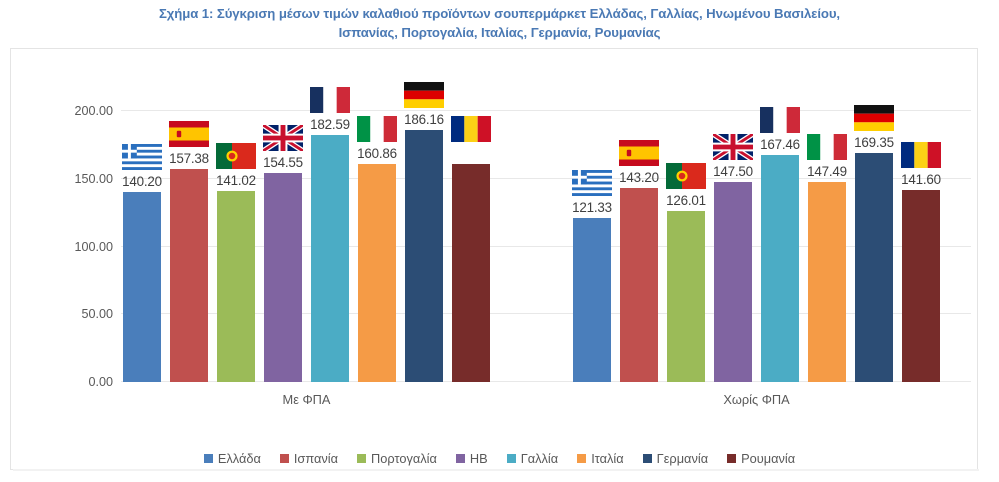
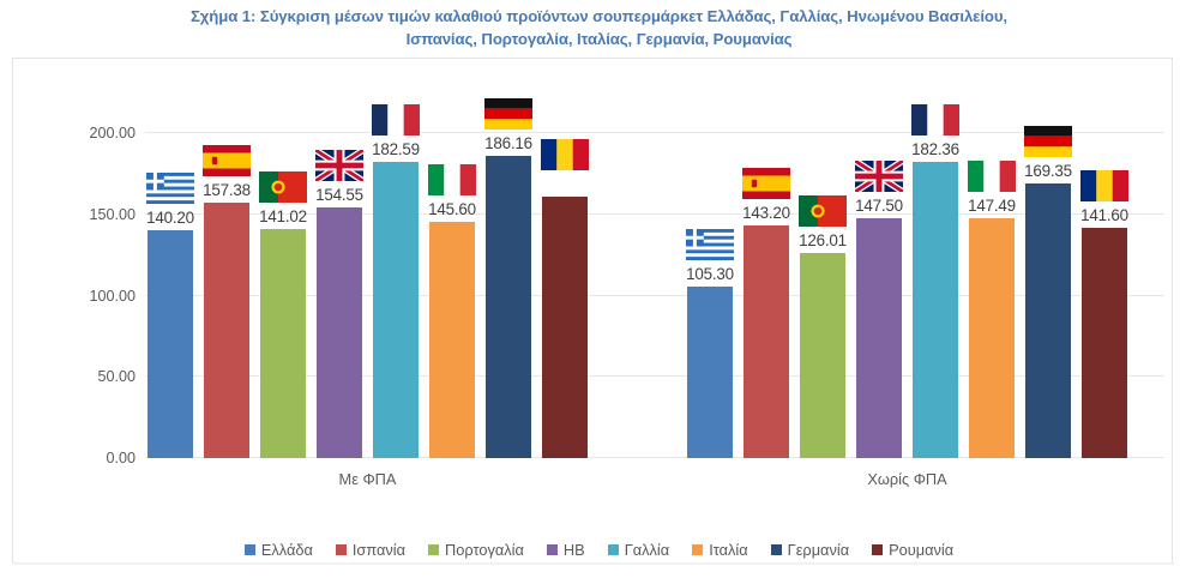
Ιταλία/Με ΦΠΑ: 160.86 -> 145.60
Ελλάδα/Χωρίς ΦΠΑ: 121.33 -> 105.30
Γαλλία/Χωρίς ΦΠΑ: 167.46 -> 182.36
